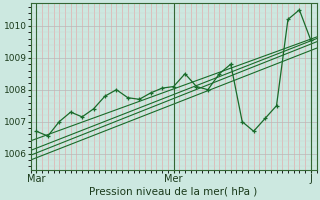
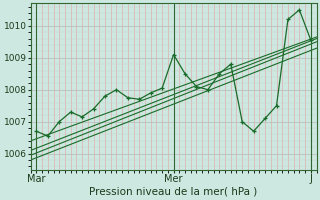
Mer: 1008.10 -> 1009.10
